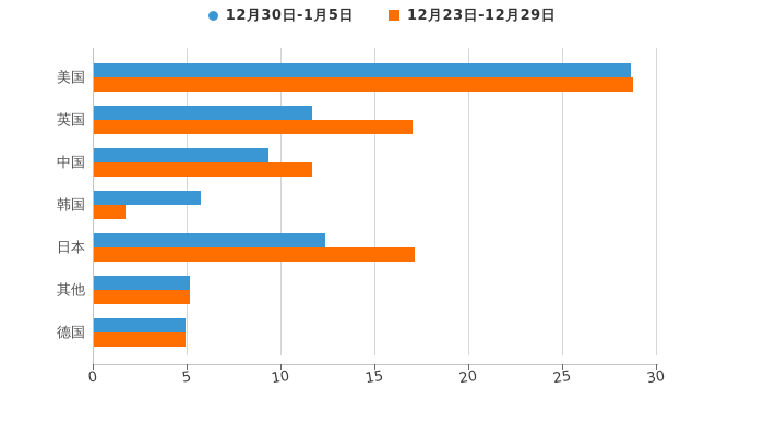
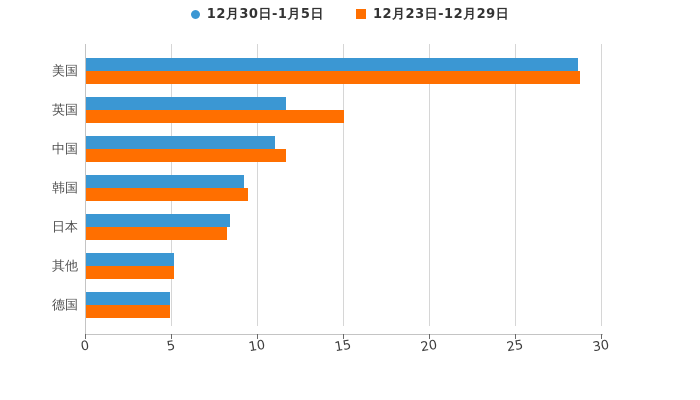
12月23日-12月29日/英国: 17.0 -> 15.0
12月30日-1月5日/中国: 9.3 -> 11.0
12月30日-1月5日/韩国: 5.7 -> 9.2
12月23日-12月29日/韩国: 1.7 -> 9.4
12月30日-1月5日/日本: 12.3 -> 8.4
12月23日-12月29日/日本: 17.1 -> 8.2
